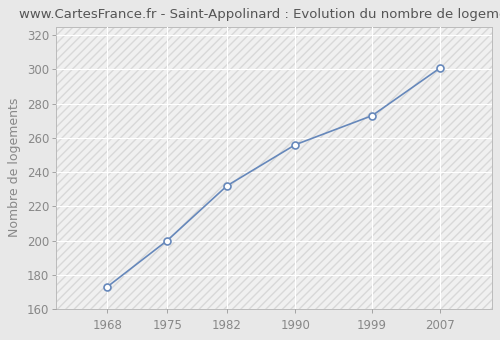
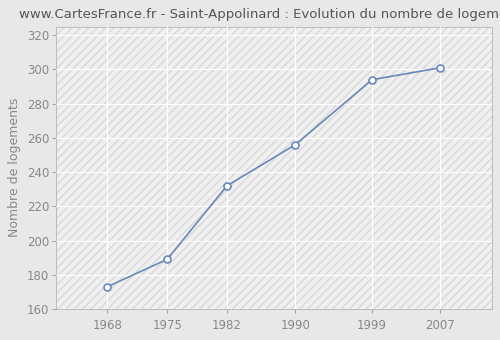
1975: 200 -> 189
1999: 273 -> 294
